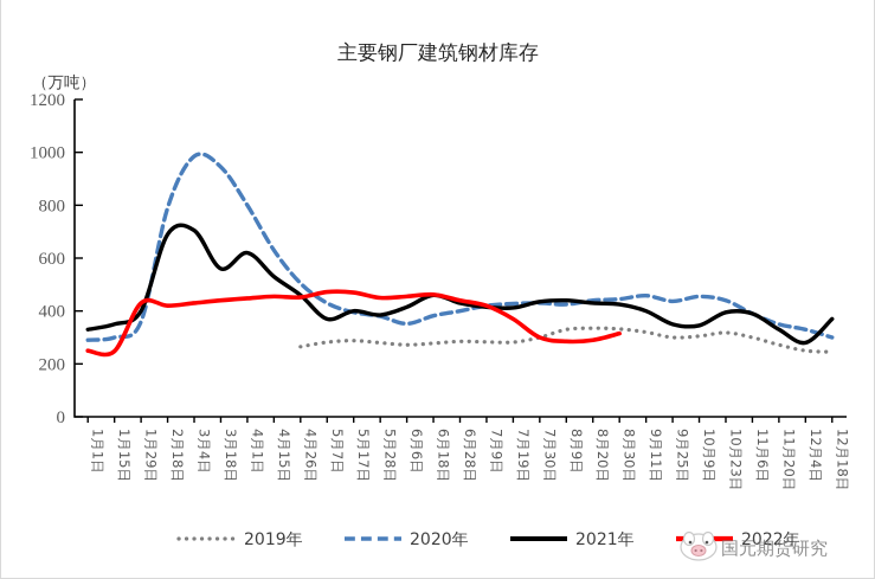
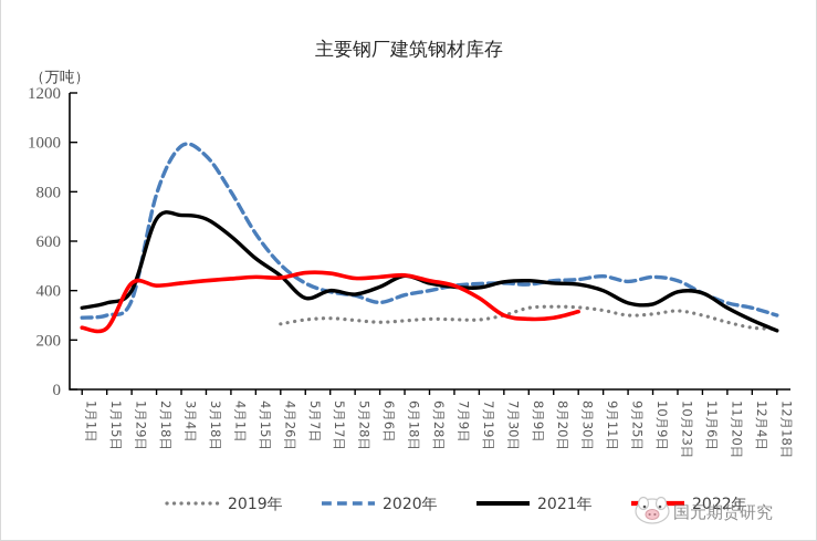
2021年/3月18日: 560 -> 690
2021年/12月18日: 370 -> 240
